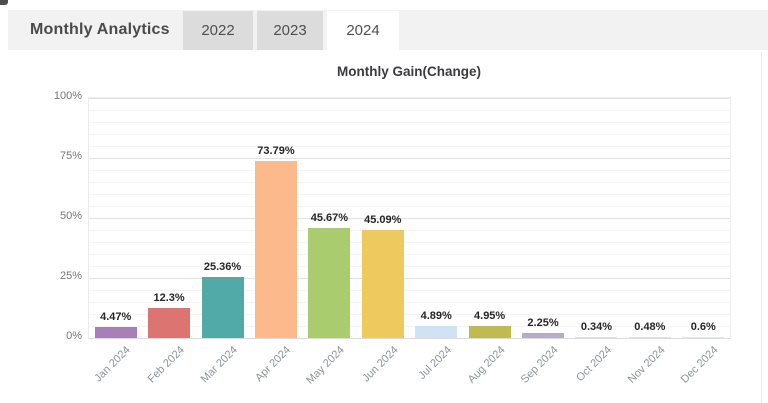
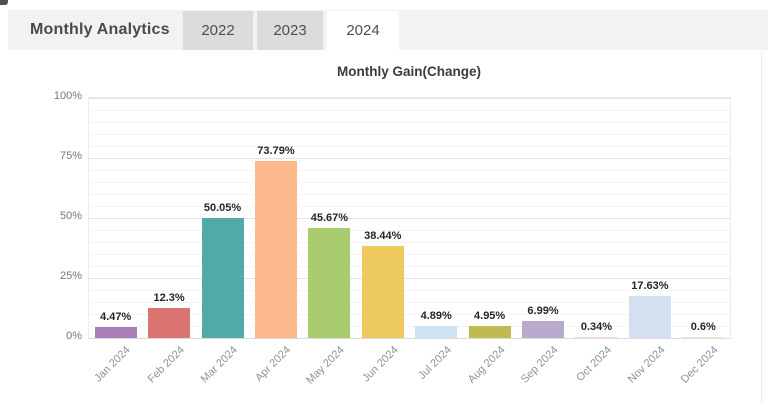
Mar 2024: 25.36% -> 50.05%
Jun 2024: 45.09% -> 38.44%
Sep 2024: 2.25% -> 6.99%
Nov 2024: 0.48% -> 17.63%
